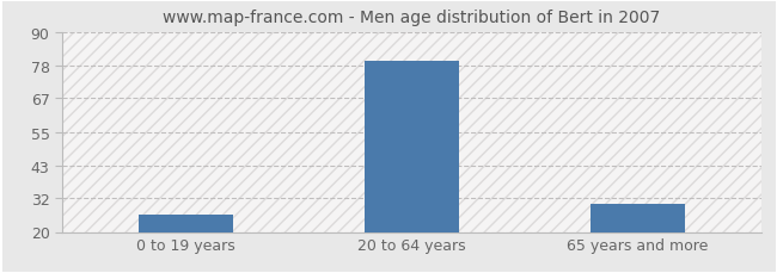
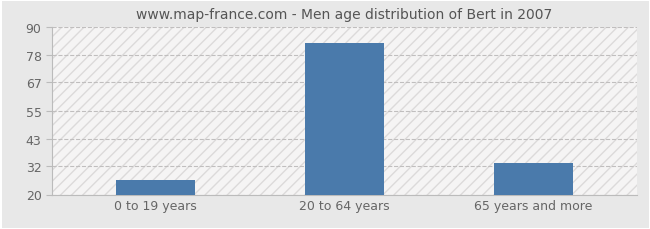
20 to 64 years: 80 -> 83
65 years and more: 30 -> 33
